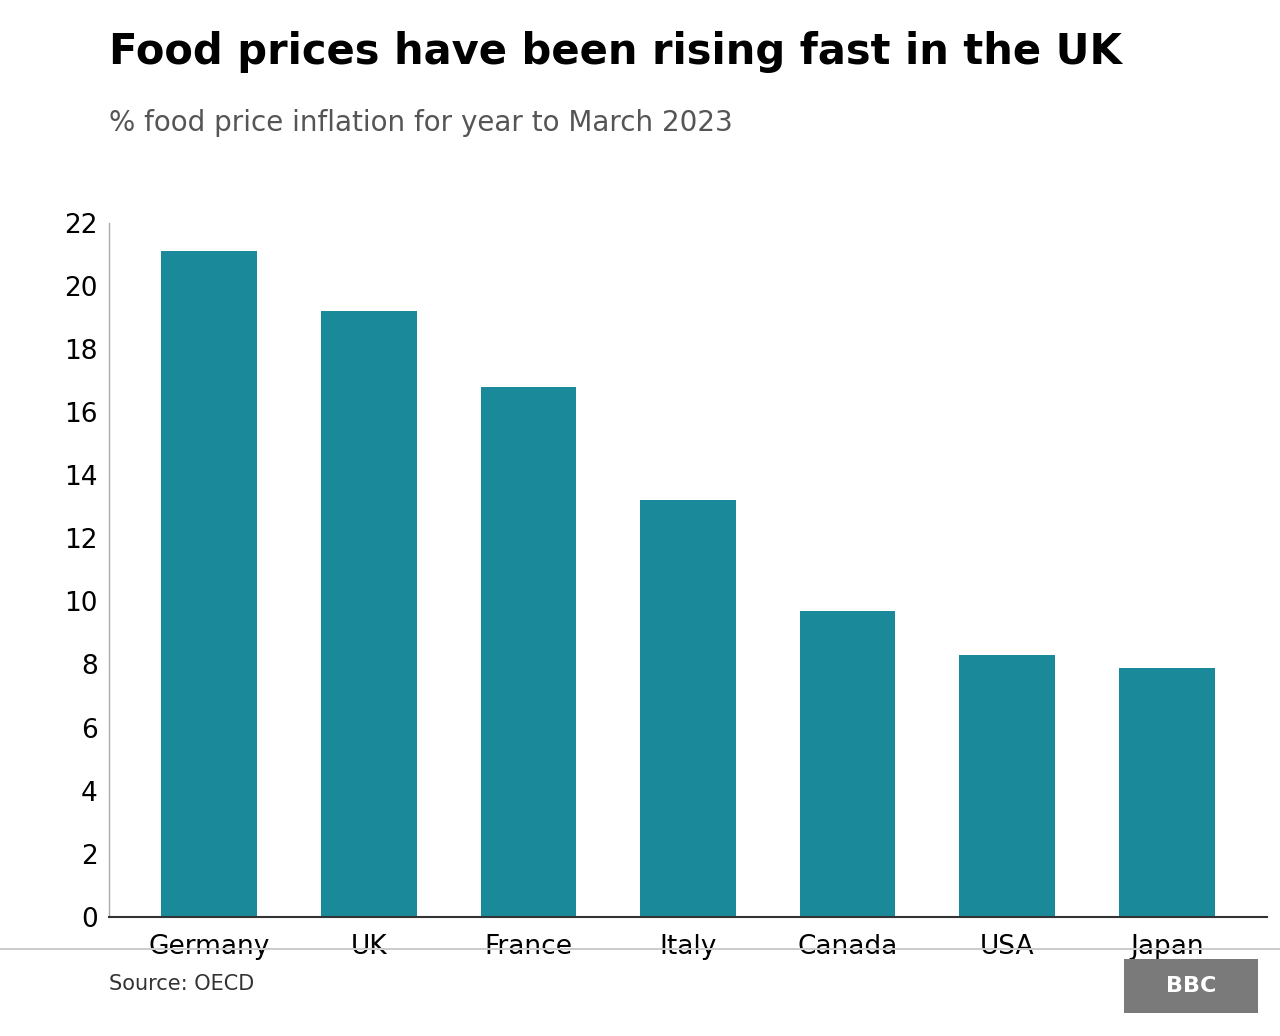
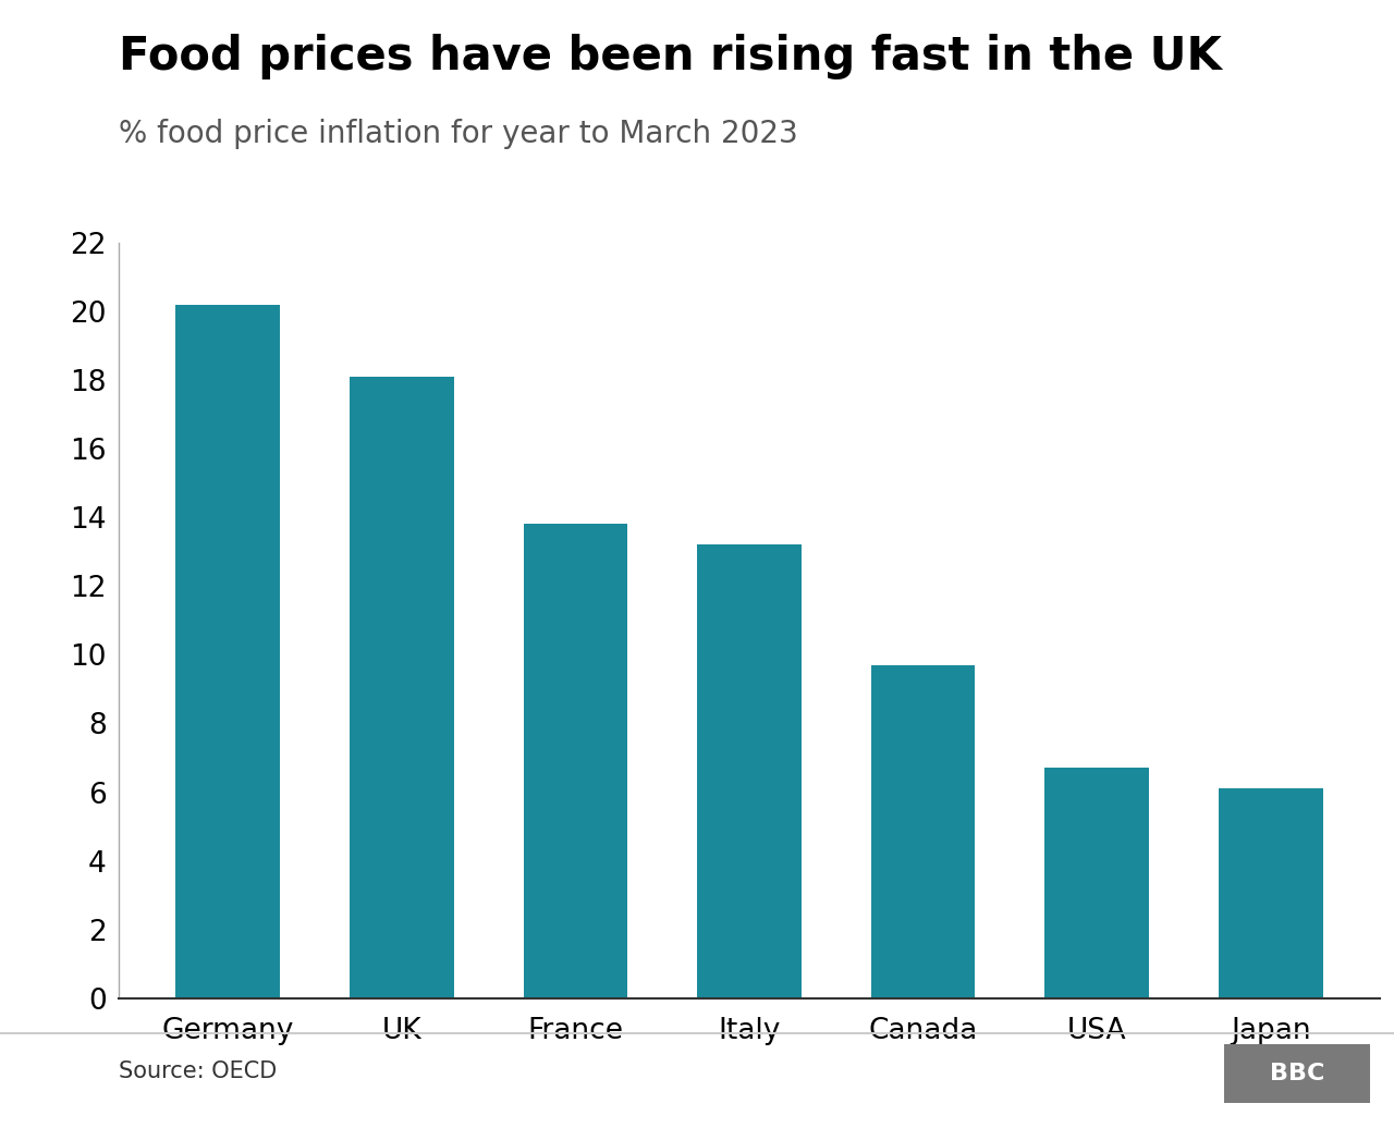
Germany: 21.1 -> 20.2
UK: 19.2 -> 18.1
France: 16.8 -> 13.8
USA: 8.3 -> 6.7
Japan: 7.9 -> 6.1
